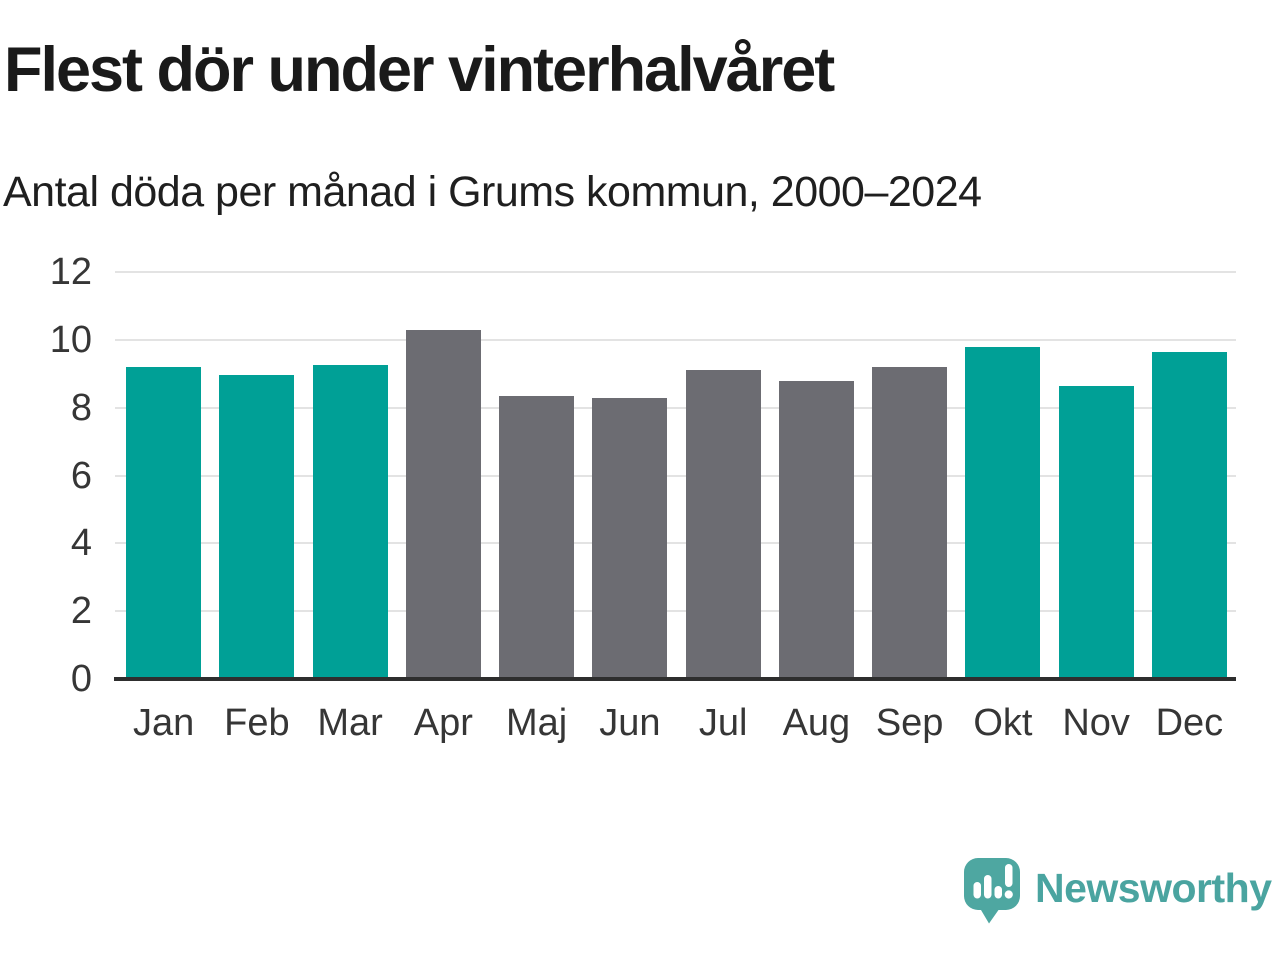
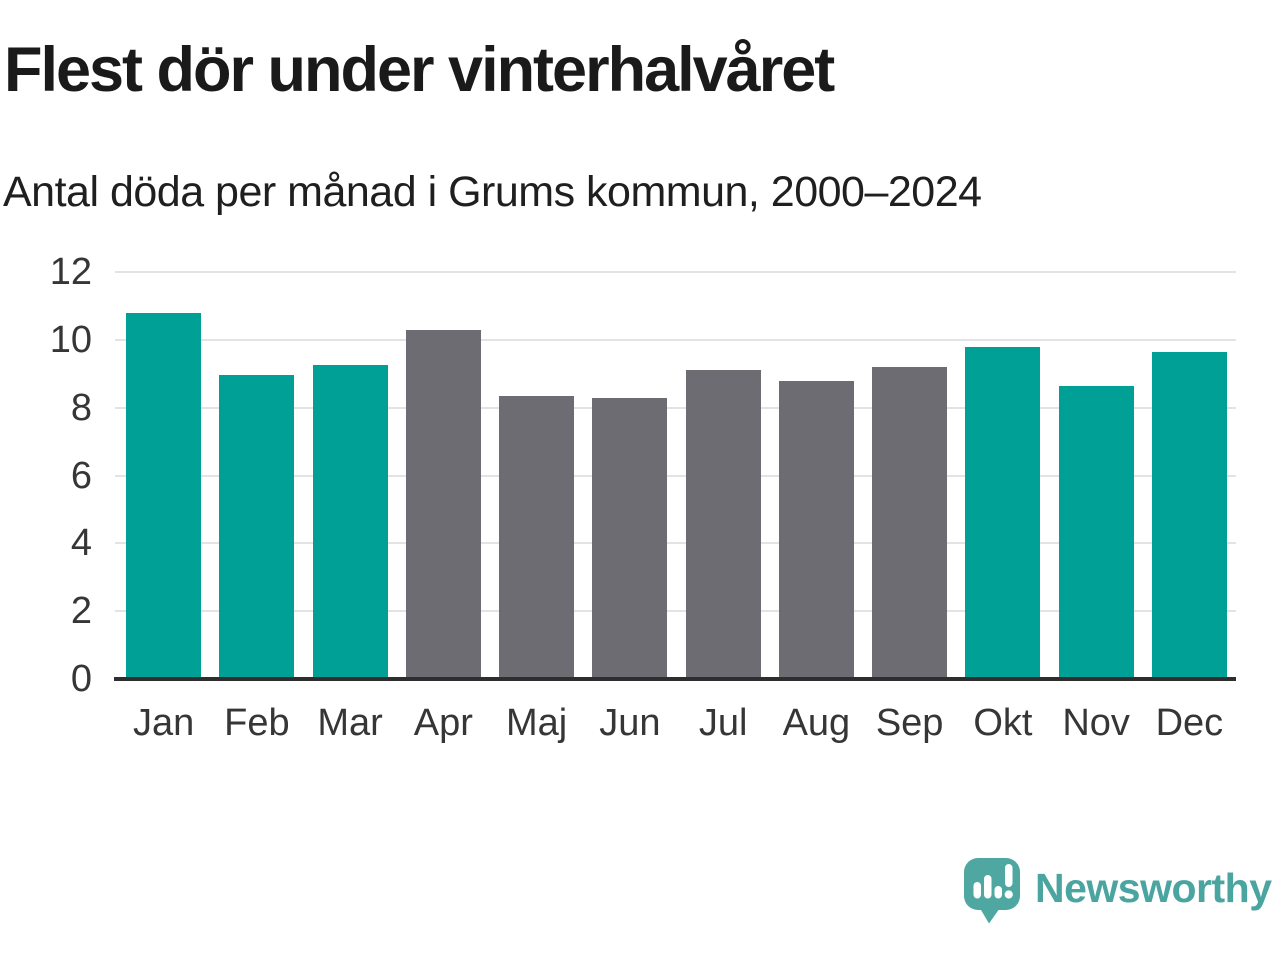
Jan: 9.2 -> 10.8
